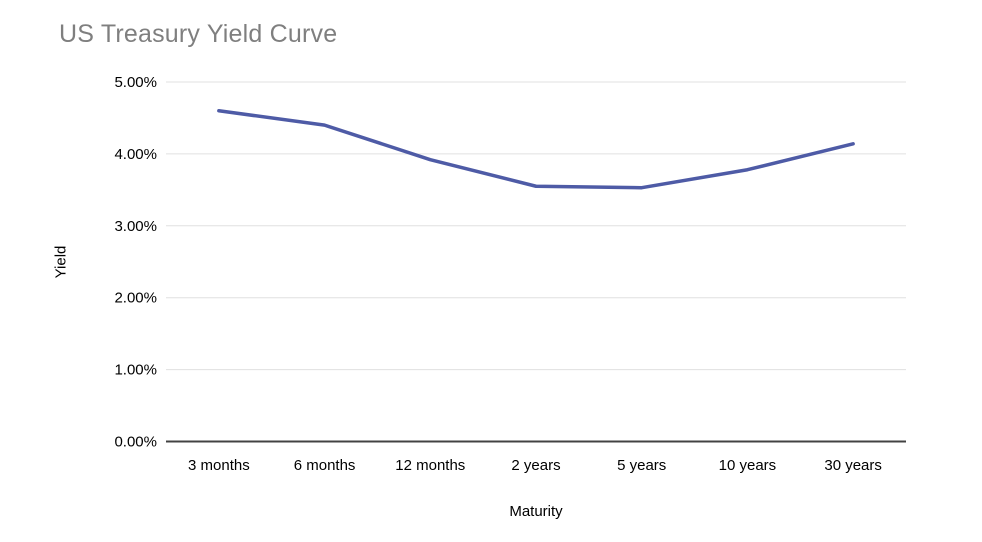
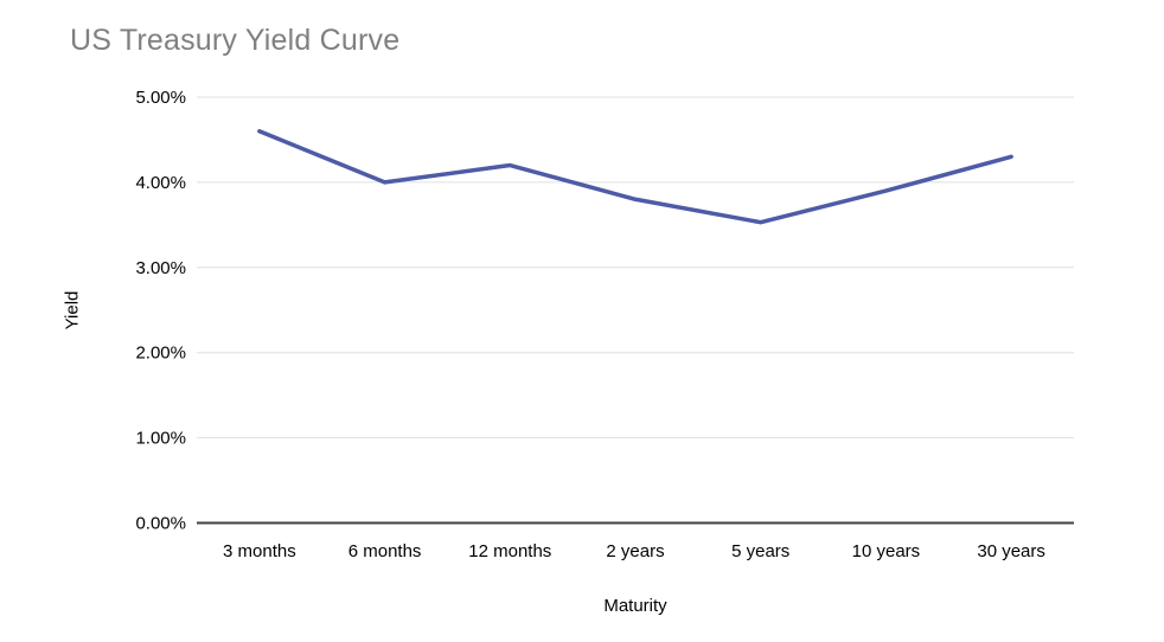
6 months: 4.4% -> 4.0%
12 months: 3.9% -> 4.2%
2 years: 3.5% -> 3.8%
10 years: 3.8% -> 3.9%
30 years: 4.1% -> 4.3%
